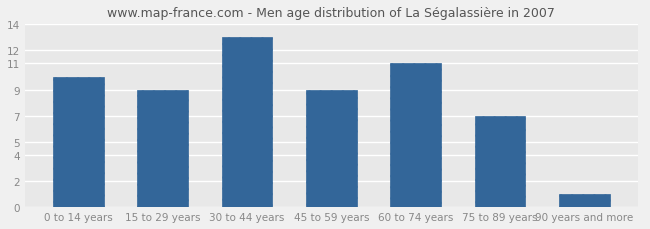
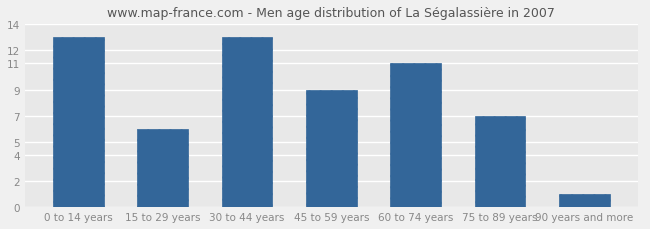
0 to 14 years: 10 -> 13
15 to 29 years: 9 -> 6
